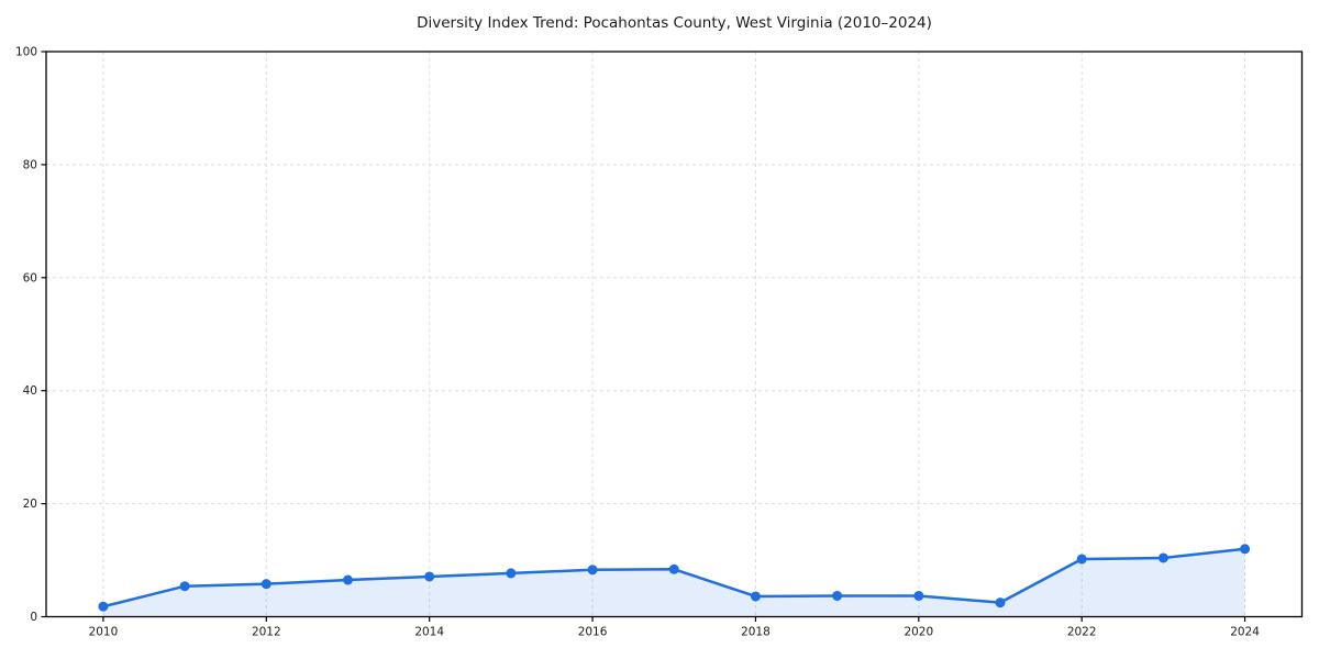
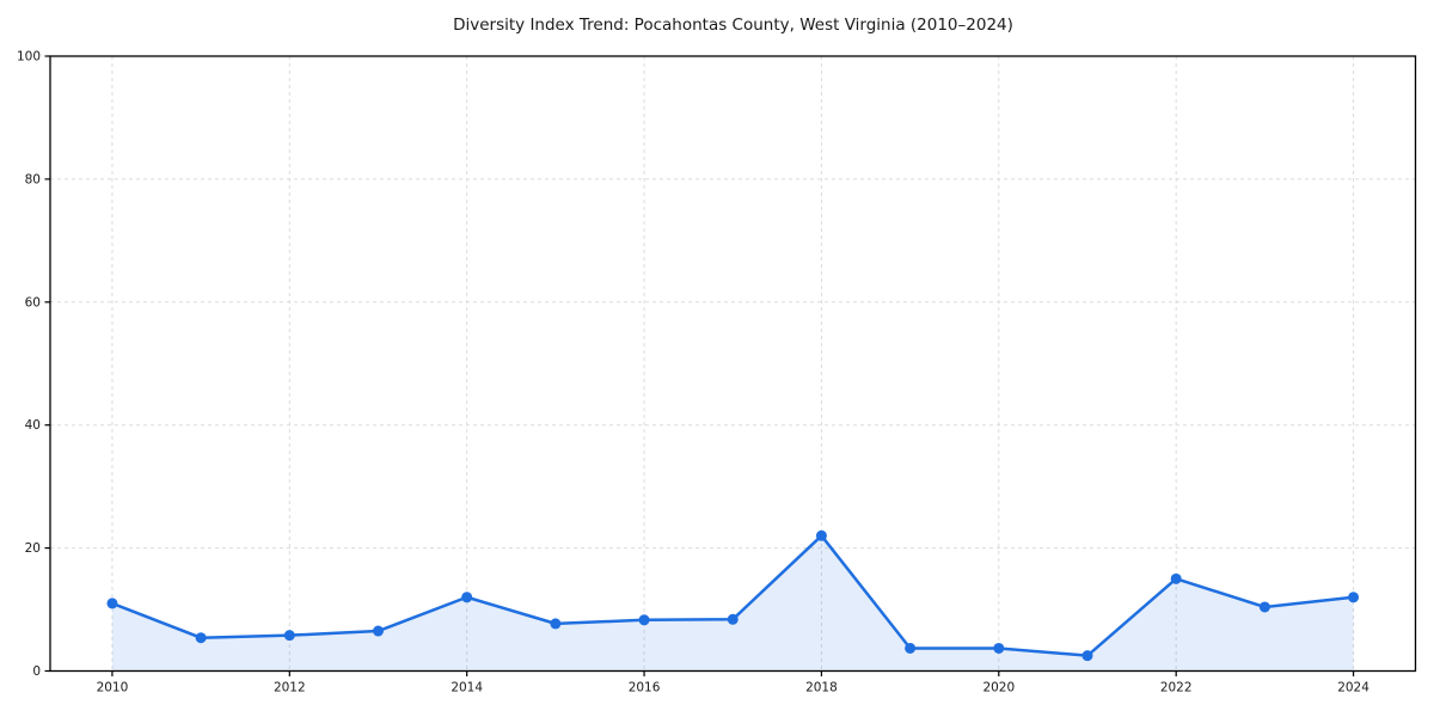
2010: 2 -> 11
2014: 7 -> 12
2018: 4 -> 22
2022: 10 -> 15
